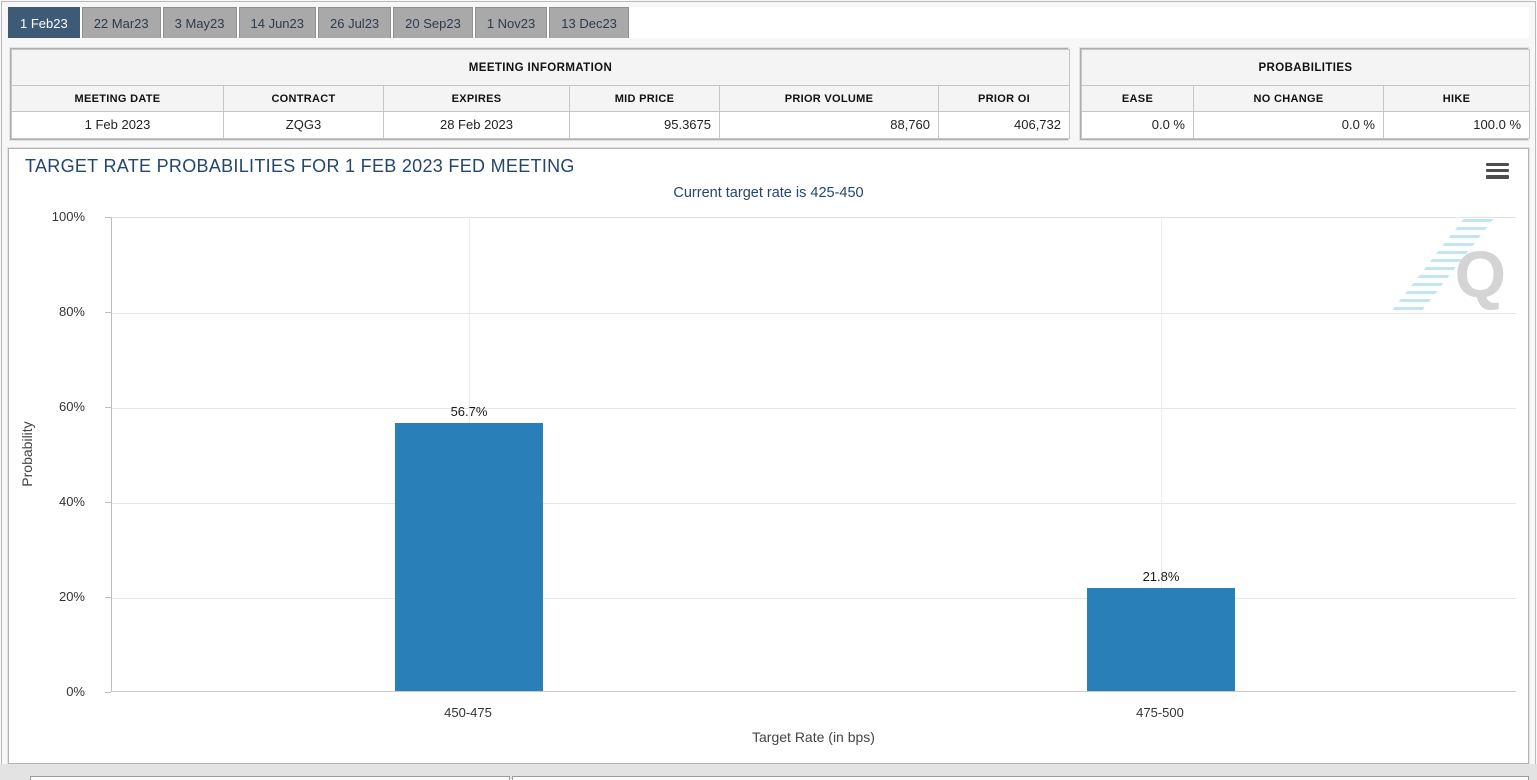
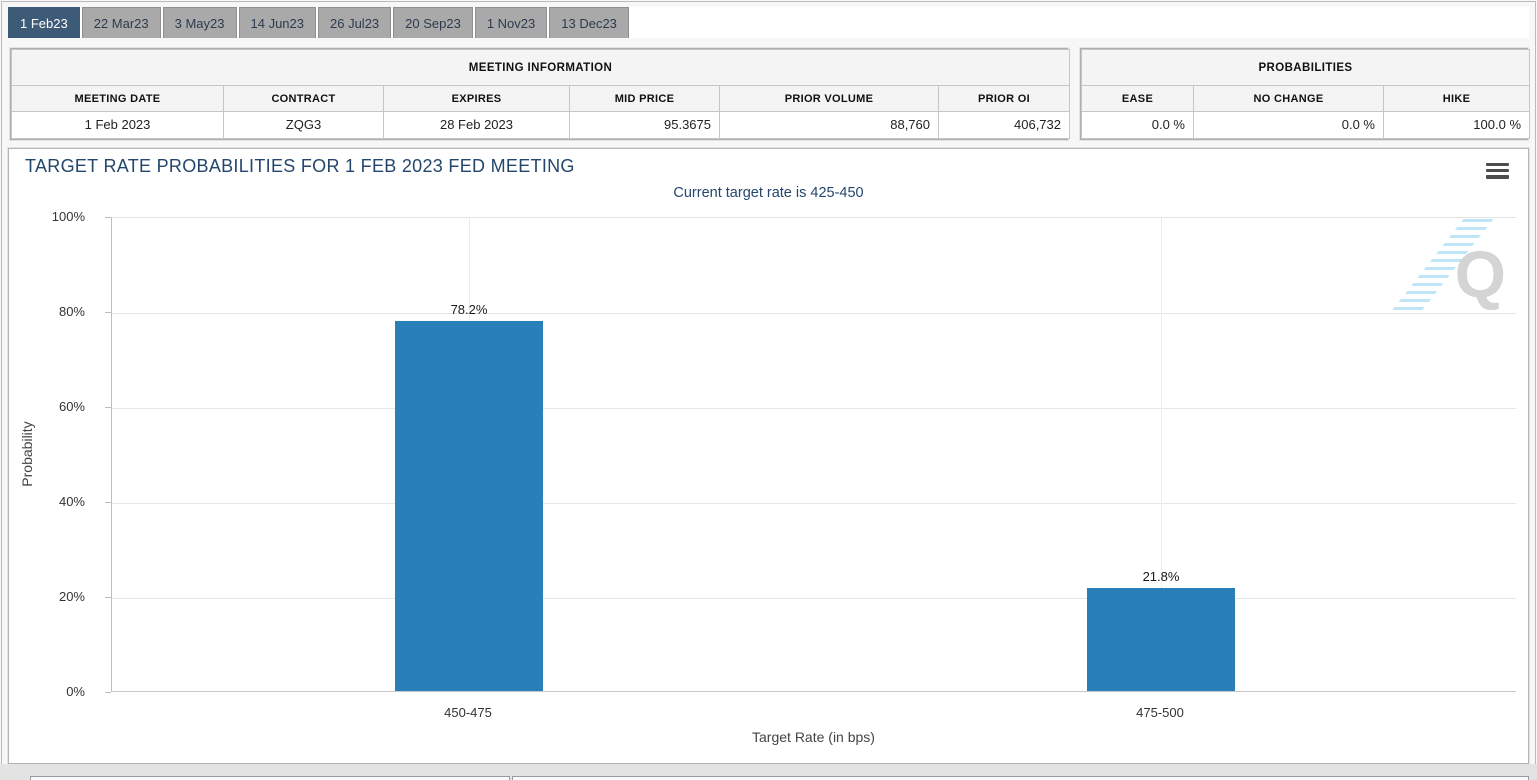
450-475: 56.7% -> 78.2%
